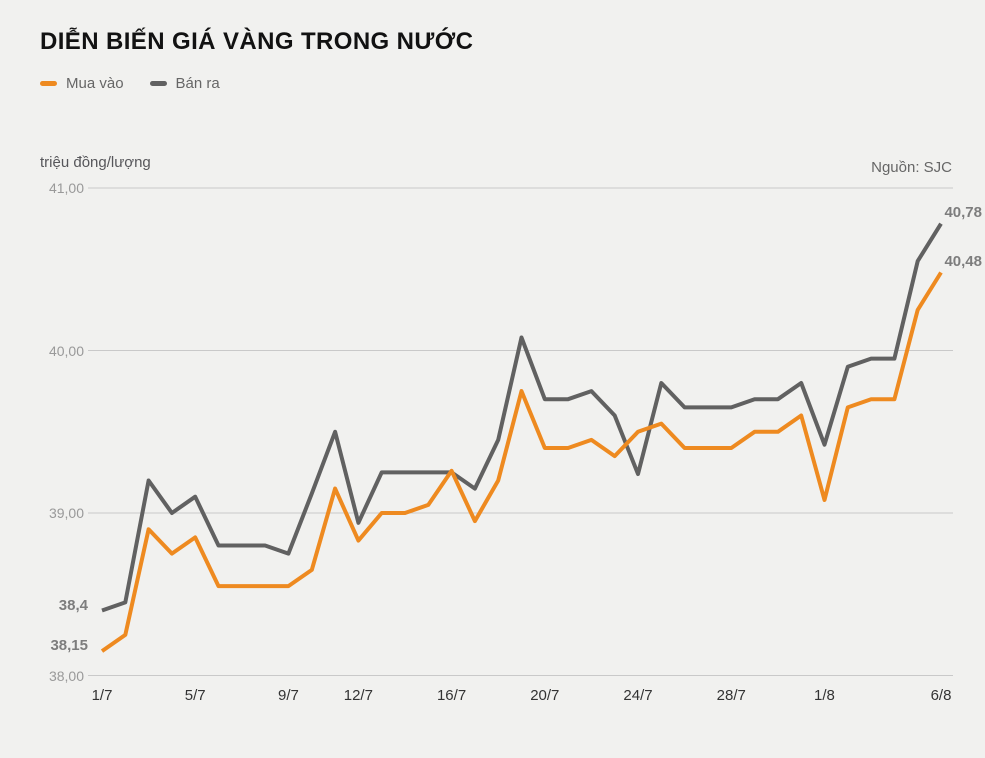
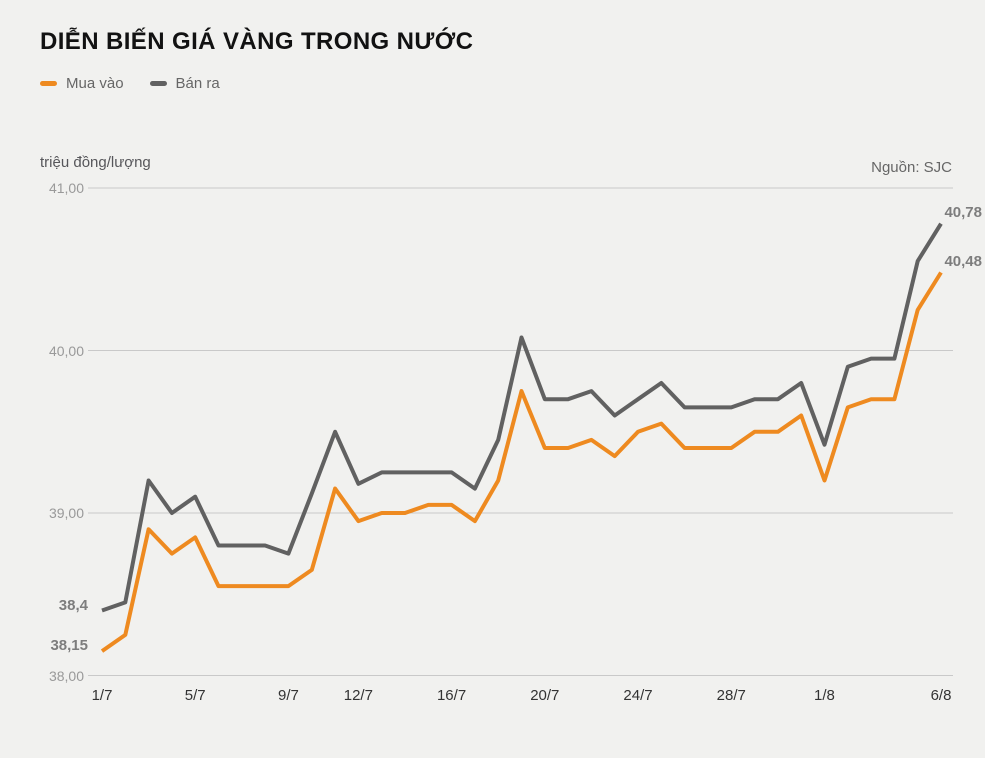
Bán ra/12/7: 38,94 -> 39,18
Mua vào/12/7: 38,83 -> 38,95
Mua vào/16/7: 39,26 -> 39,05
Bán ra/24/7: 39,24 -> 39,70
Mua vào/1/8: 39,08 -> 39,20
